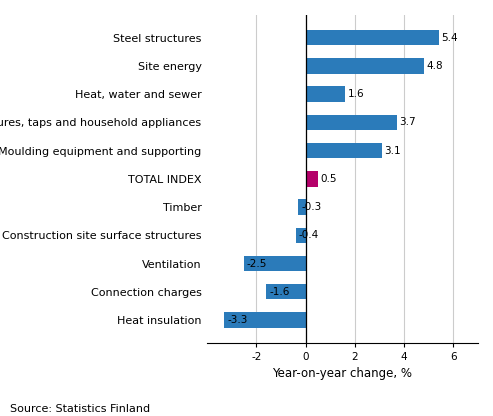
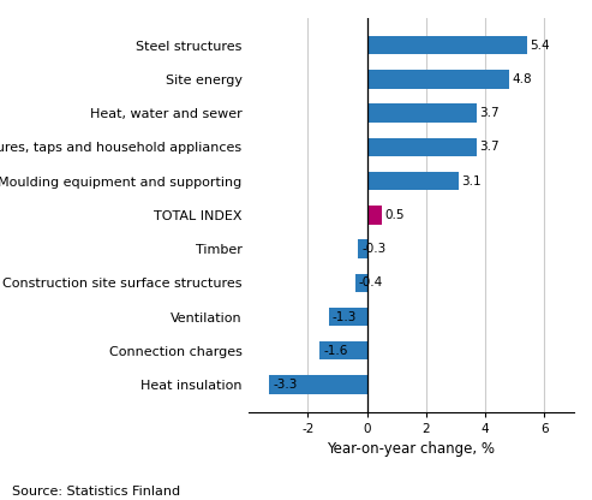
Heat, water and sewer: 1.6 -> 3.7
Ventilation: -2.5 -> -1.3
